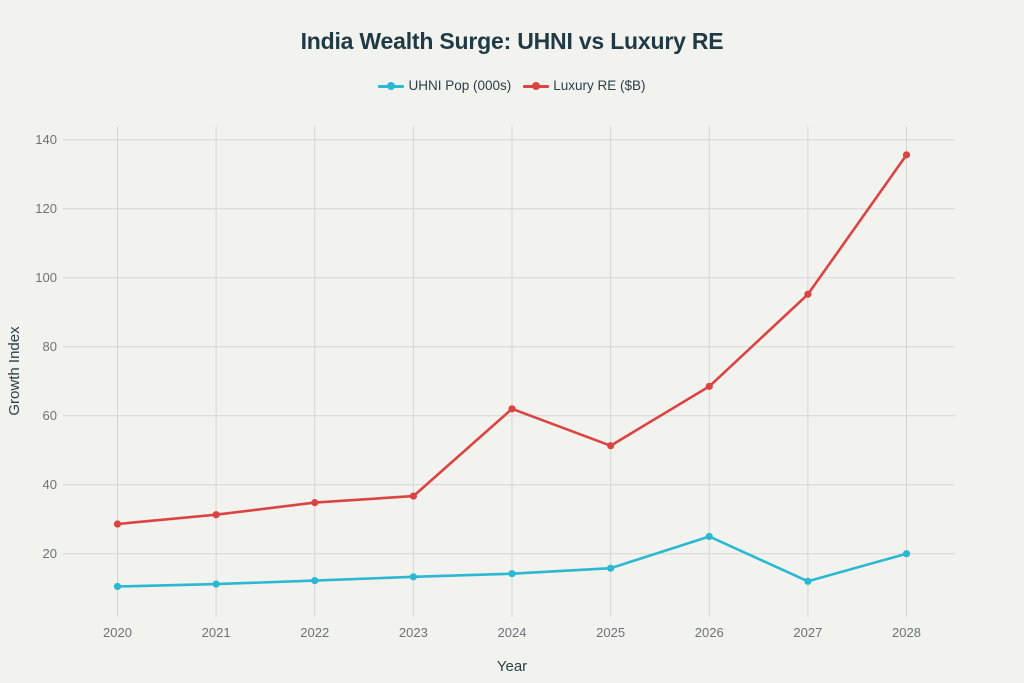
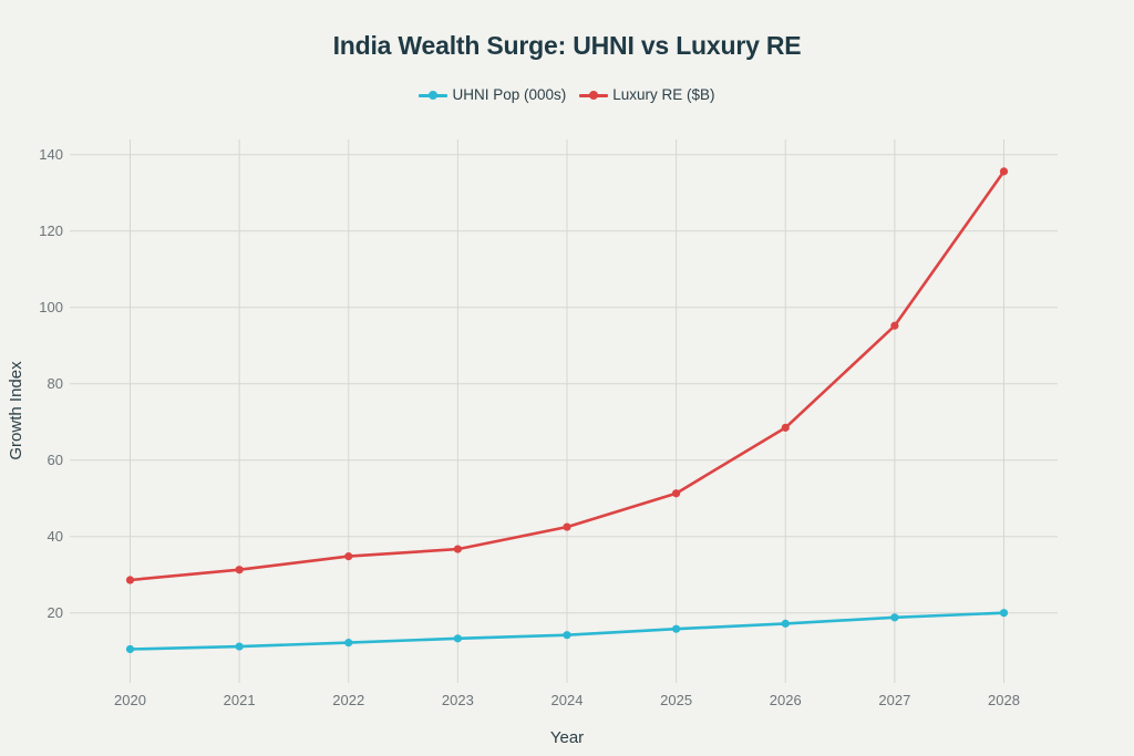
Luxury RE ($B)/2024: 62 -> 42
UHNI Pop (000s)/2026: 25 -> 17
UHNI Pop (000s)/2027: 12 -> 19
